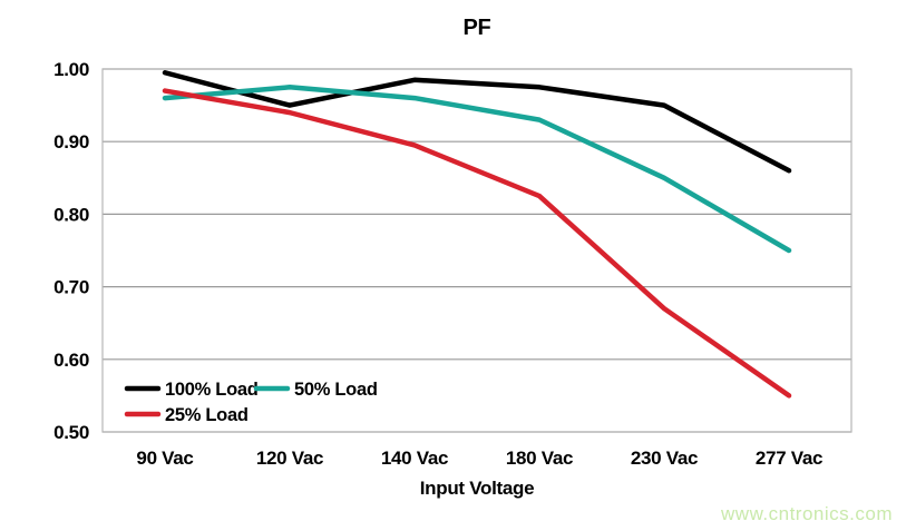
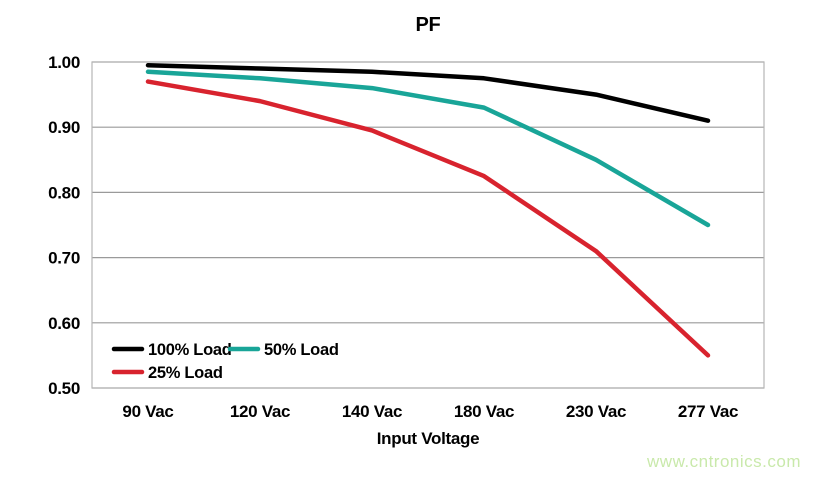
50% Load/90 Vac: 0.96 -> 0.98
100% Load/120 Vac: 0.95 -> 0.99
25% Load/230 Vac: 0.67 -> 0.71
100% Load/277 Vac: 0.86 -> 0.91
